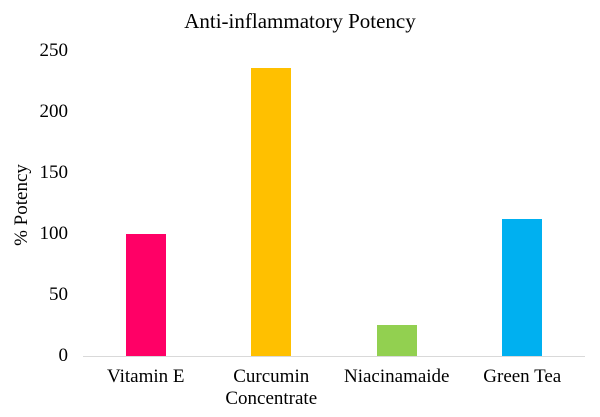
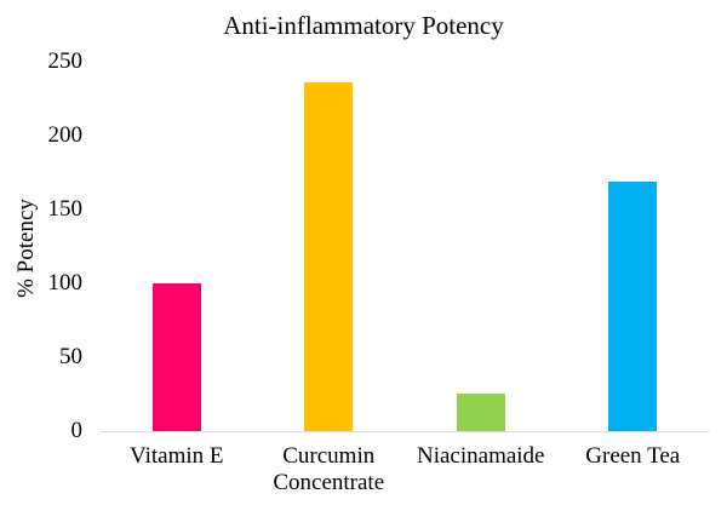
Green Tea: 112 -> 169
